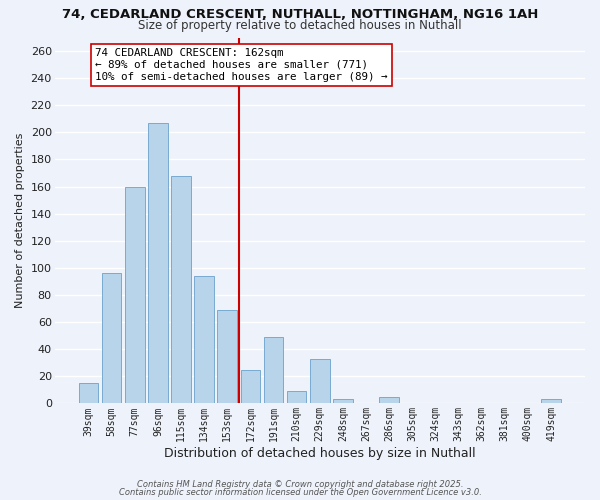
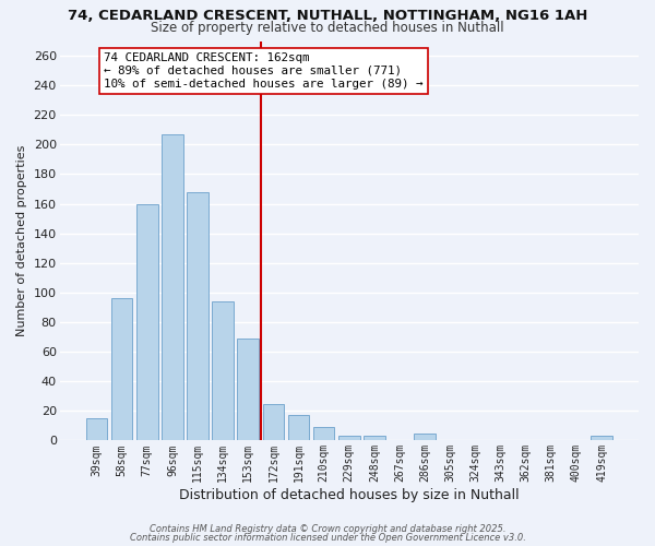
191sqm: 49 -> 17
229sqm: 33 -> 3
